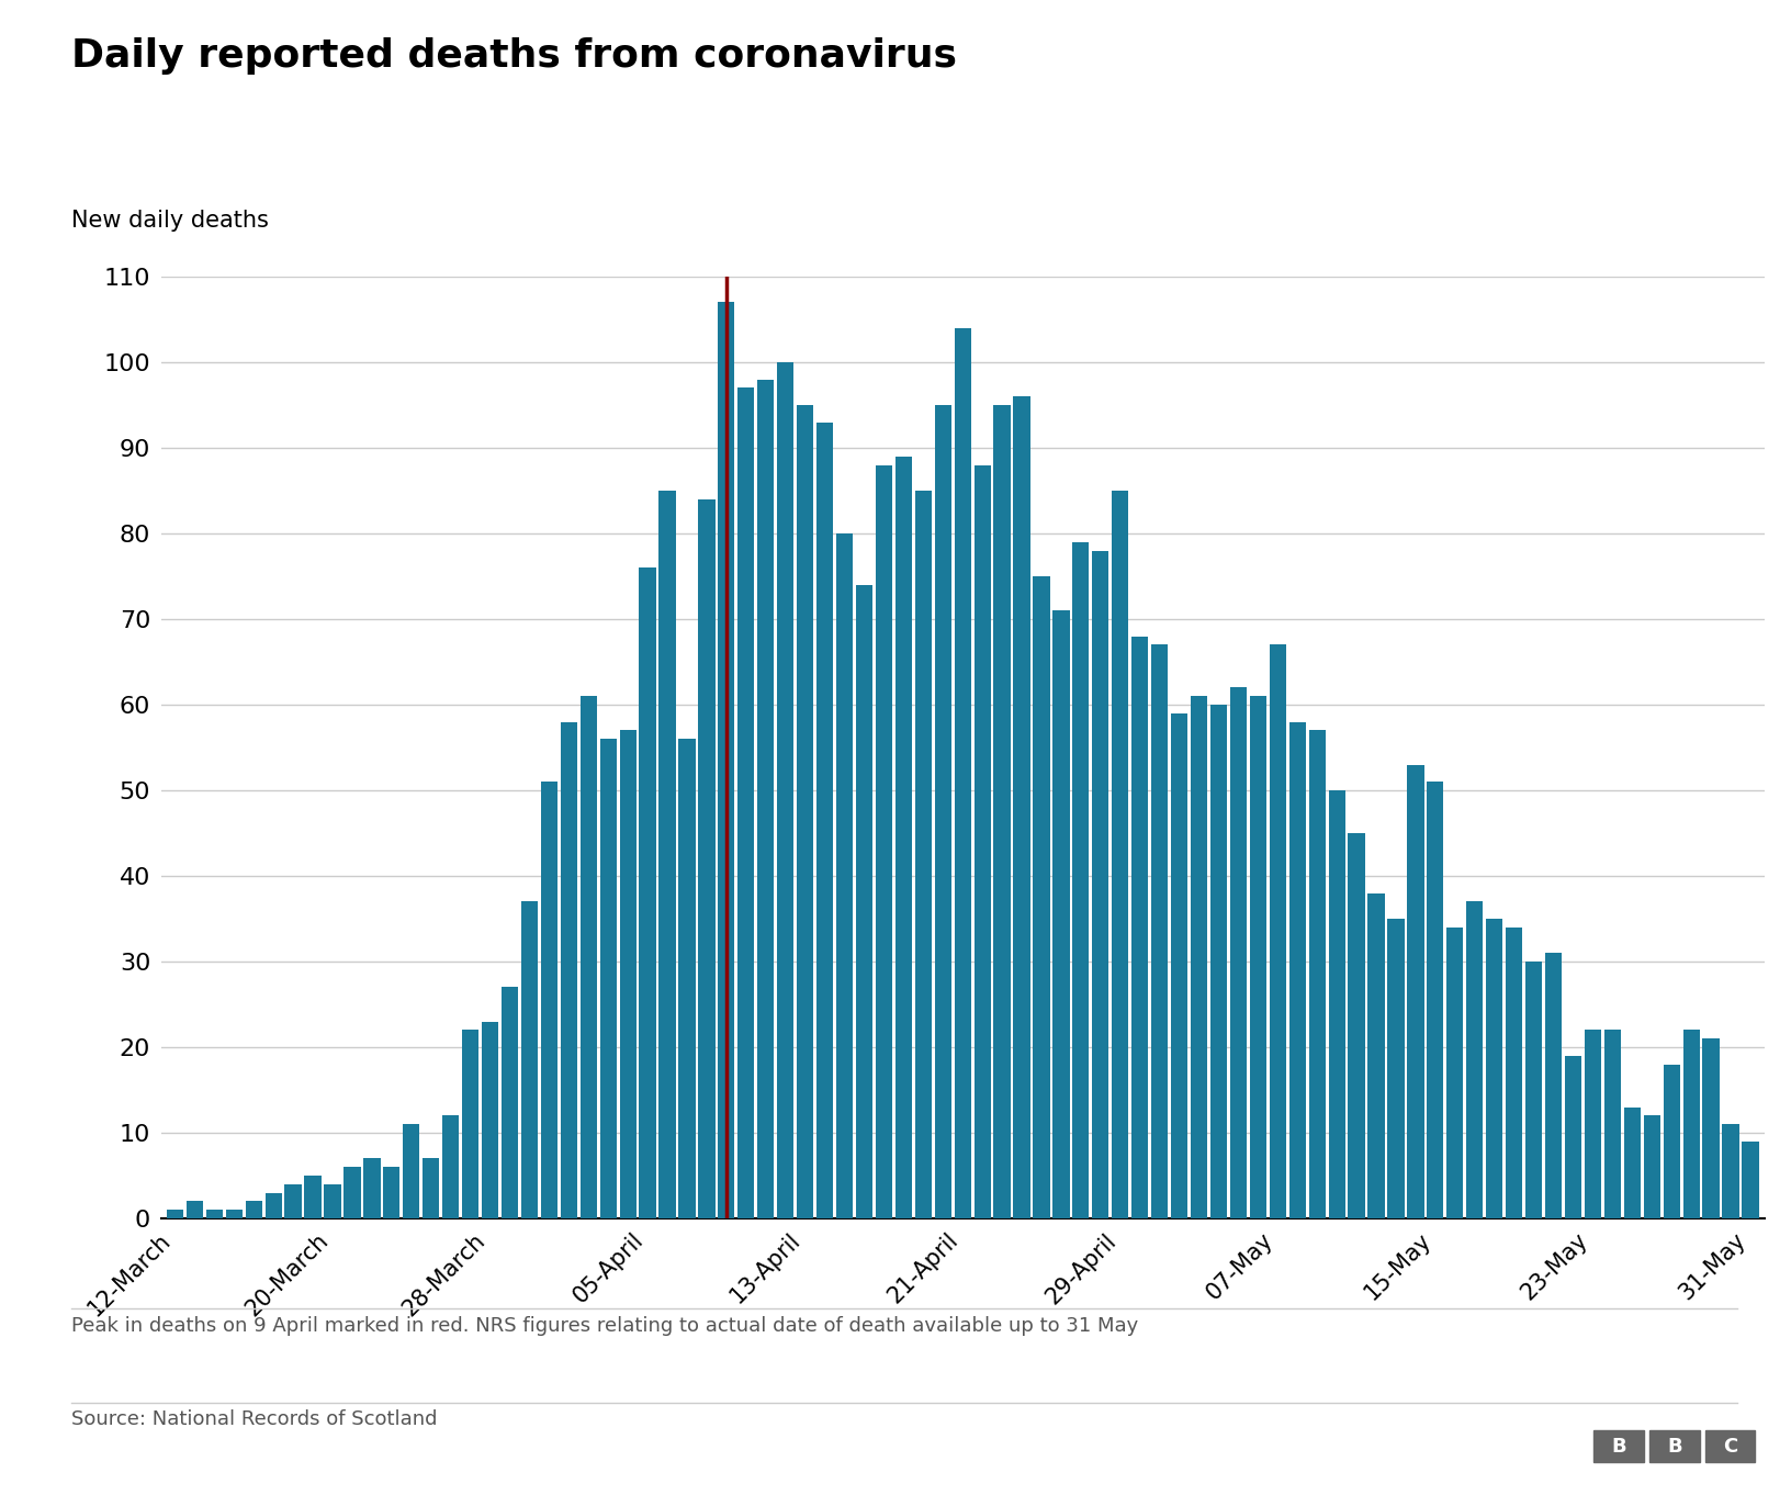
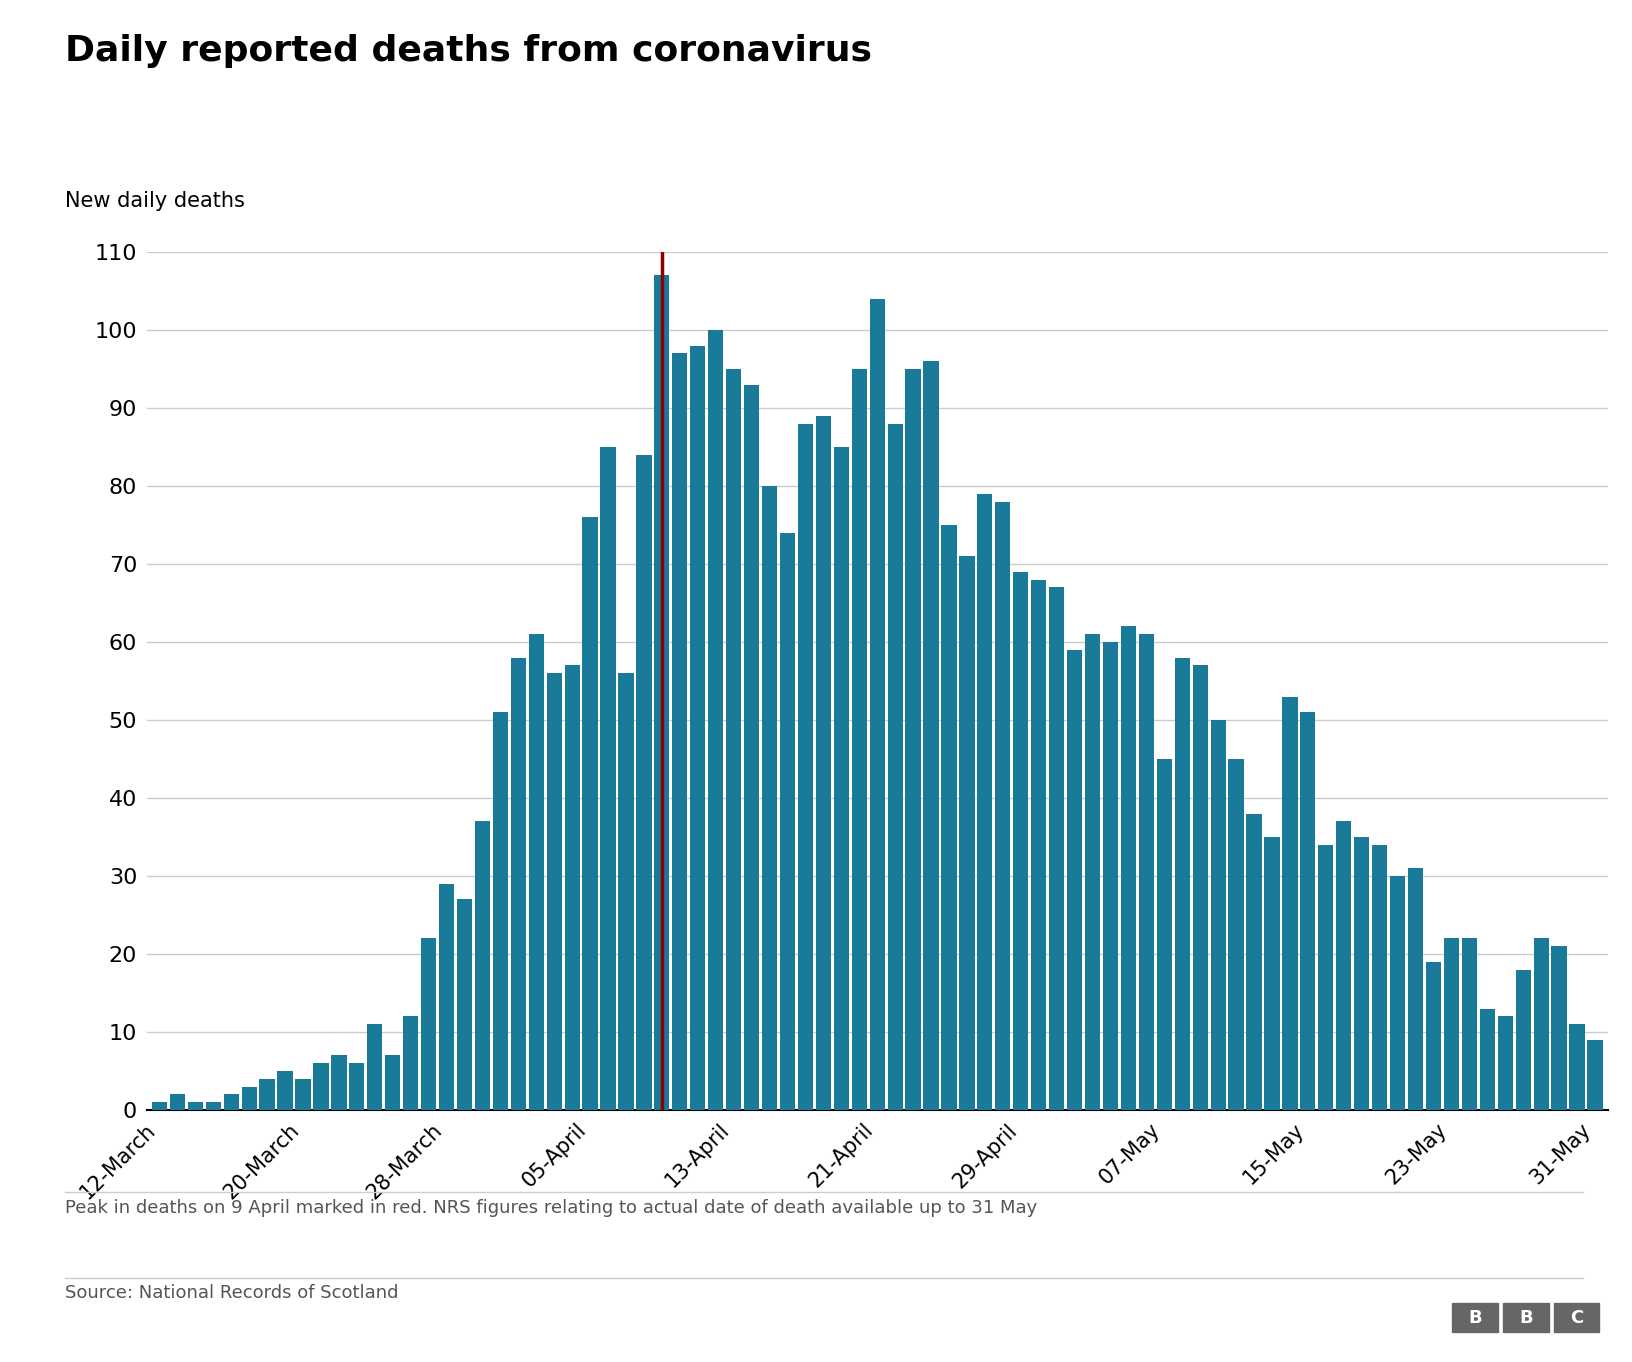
28-March: 23 -> 29
29-April: 85 -> 69
07-May: 67 -> 45
